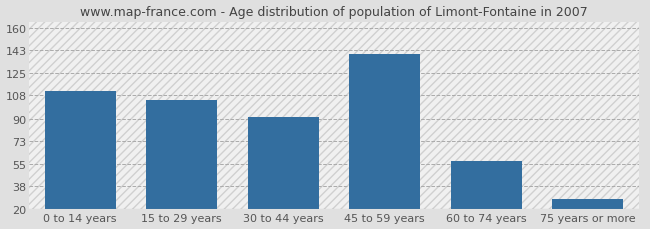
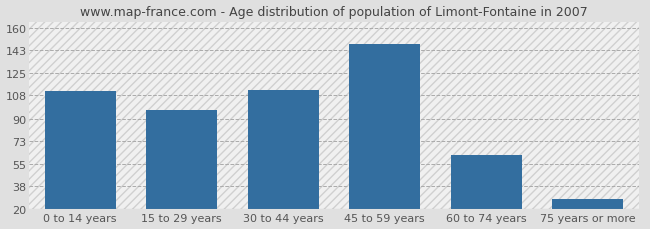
15 to 29 years: 104 -> 97
30 to 44 years: 91 -> 112
45 to 59 years: 140 -> 148
60 to 74 years: 57 -> 62
